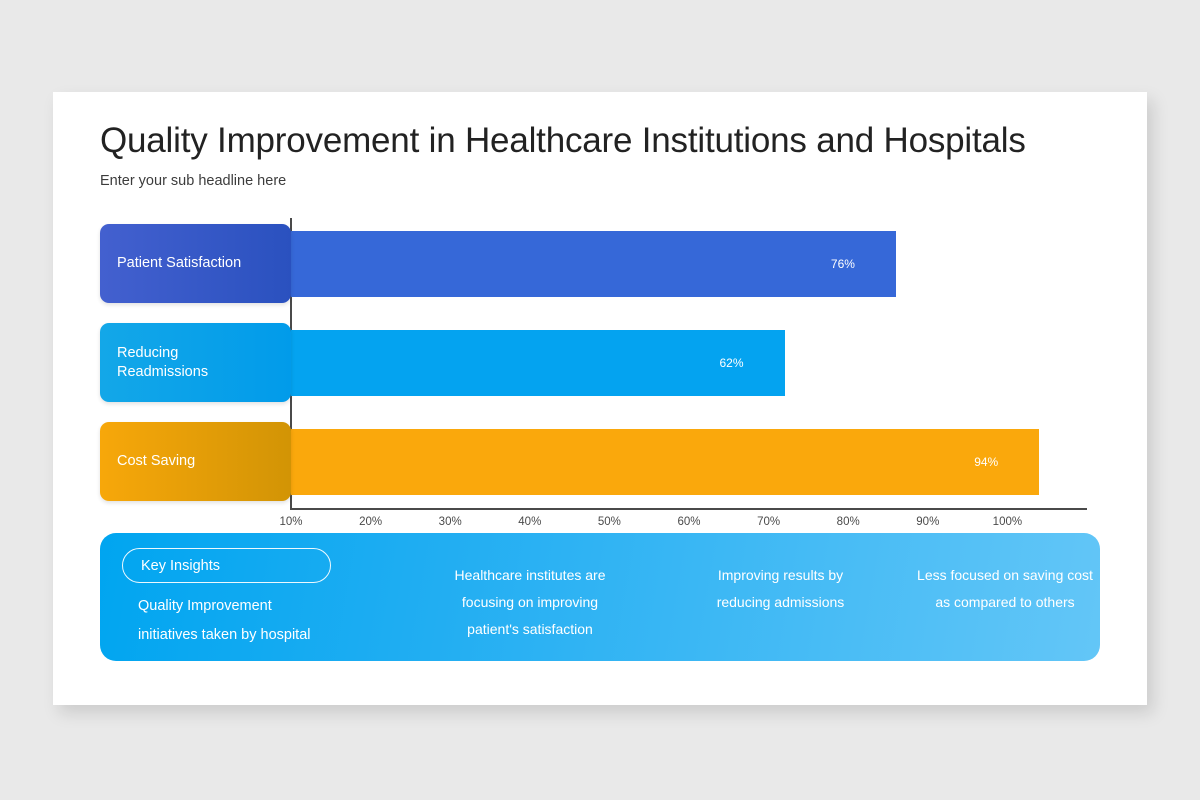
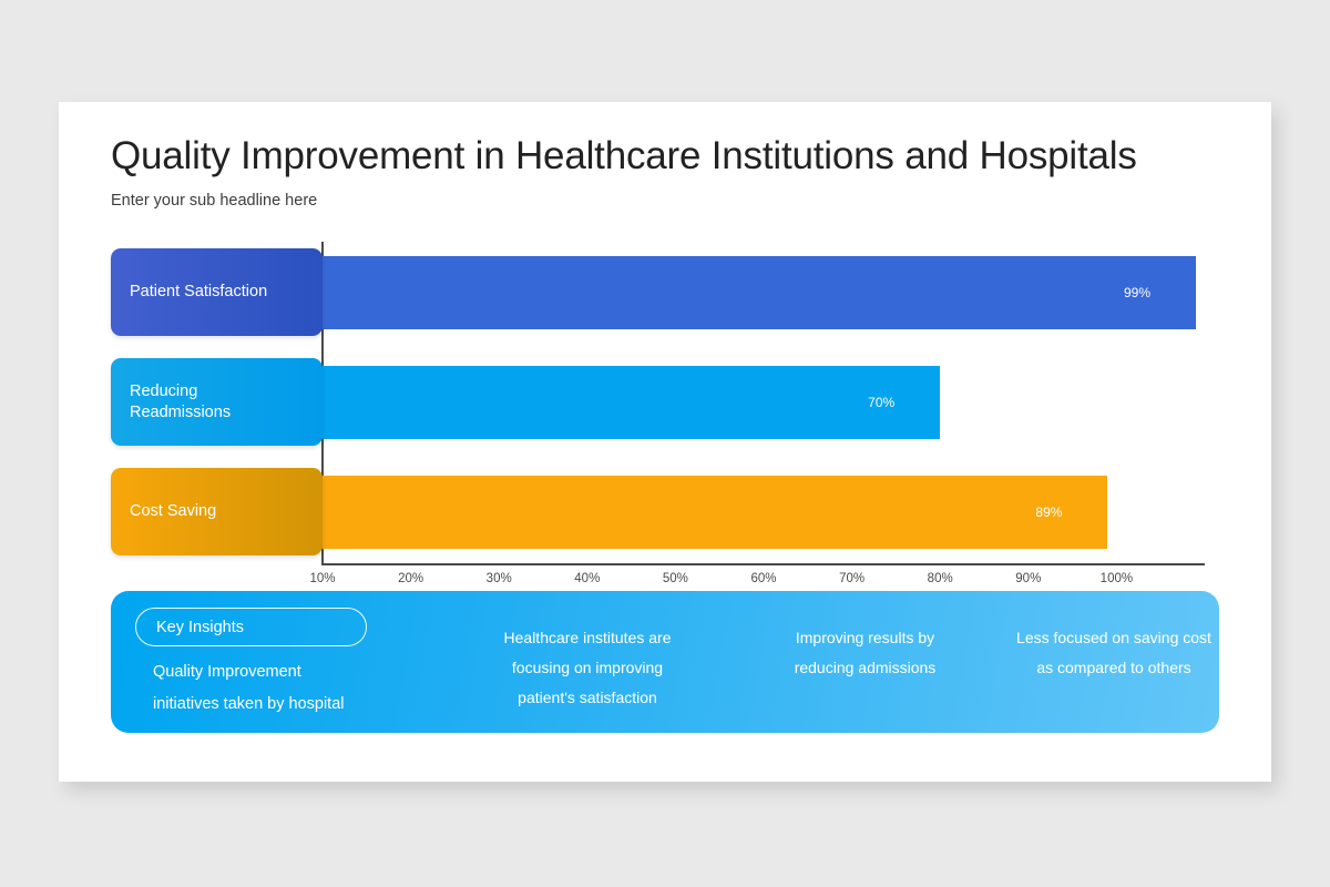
Patient Satisfaction: 76% -> 99%
Reducing Readmissions: 62% -> 70%
Cost Saving: 94% -> 89%
